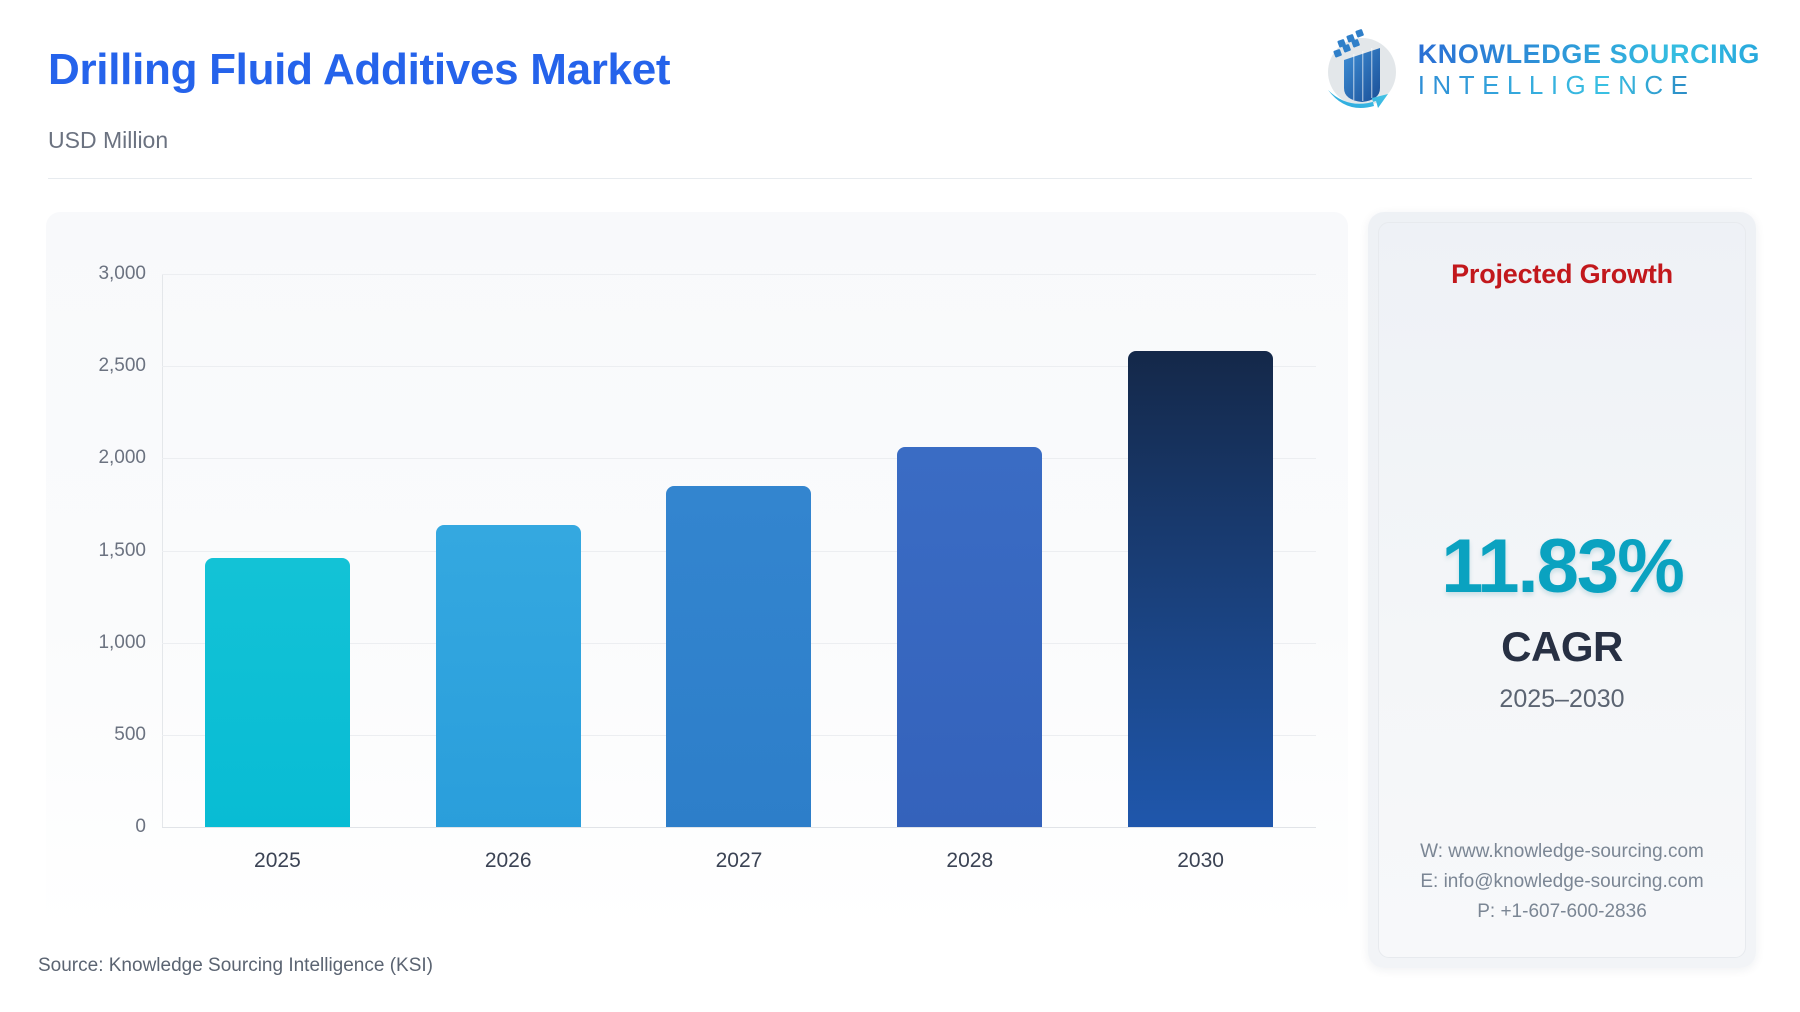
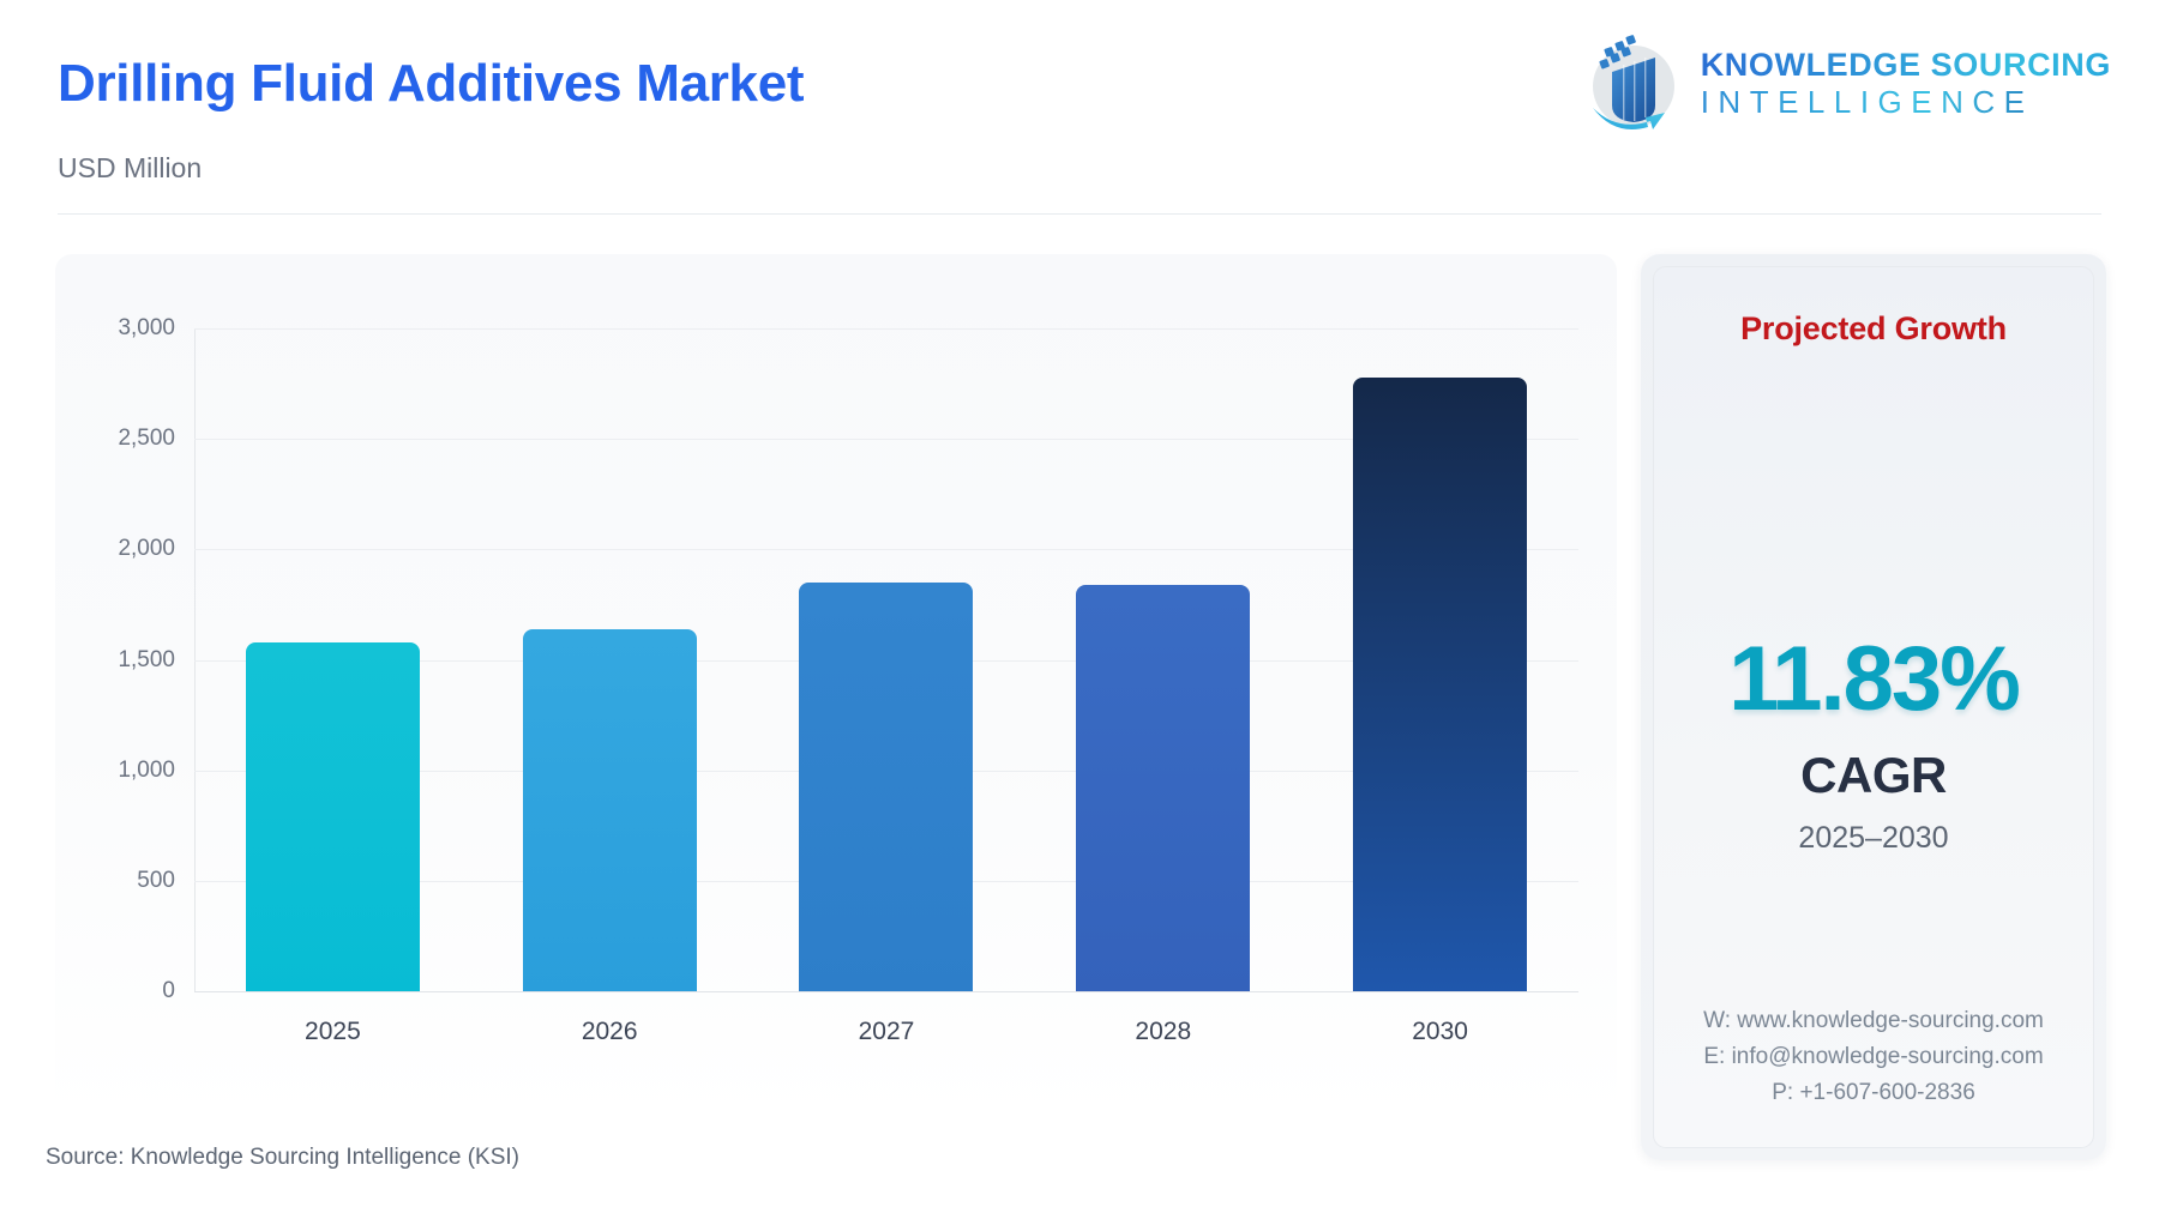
2025: 1460 -> 1580
2028: 2060 -> 1840
2030: 2580 -> 2780
